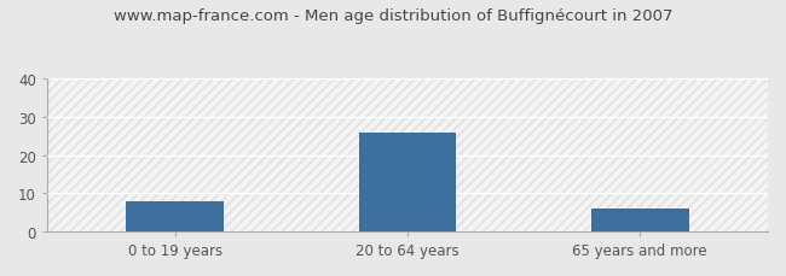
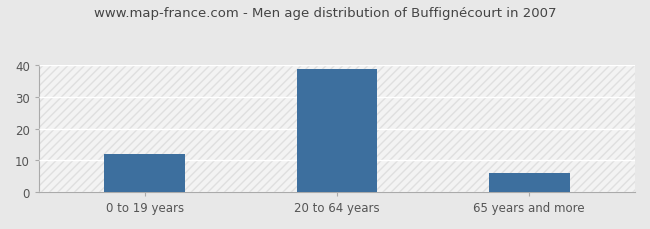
0 to 19 years: 8 -> 12
20 to 64 years: 26 -> 39
